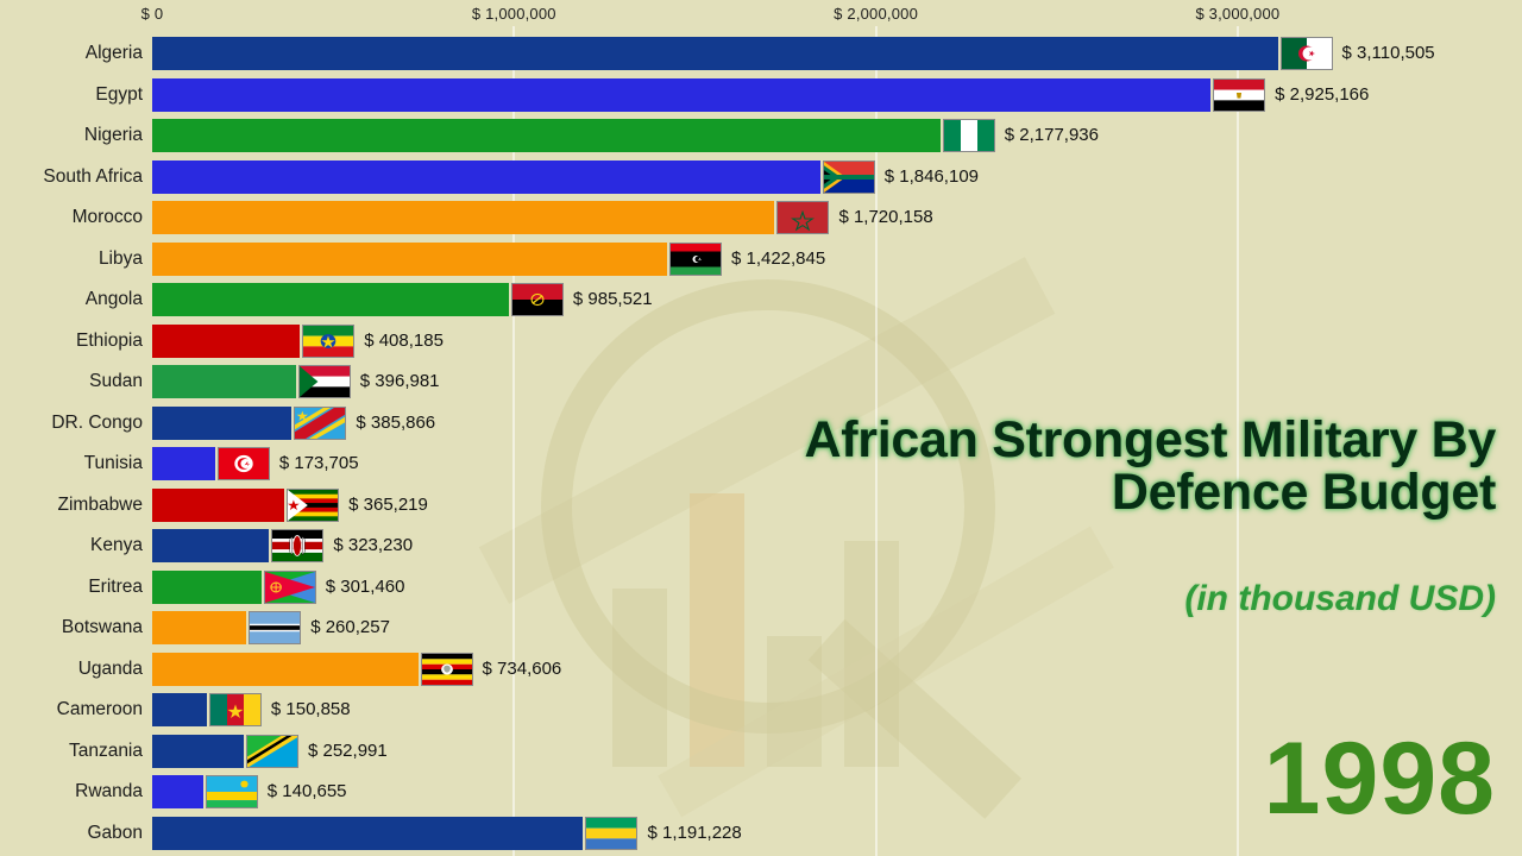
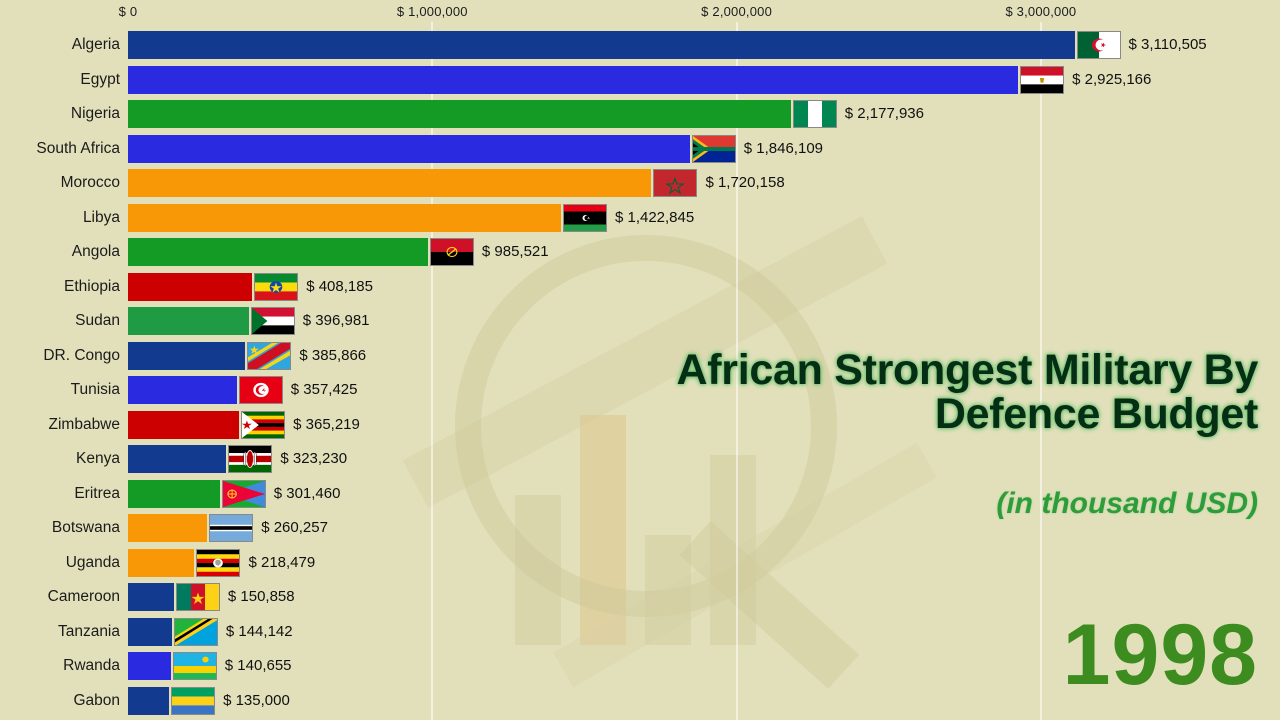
Tunisia: 173,705 -> 357,425
Uganda: 734,606 -> 218,479
Tanzania: 252,991 -> 144,142
Gabon: 1,191,228 -> 135,000
